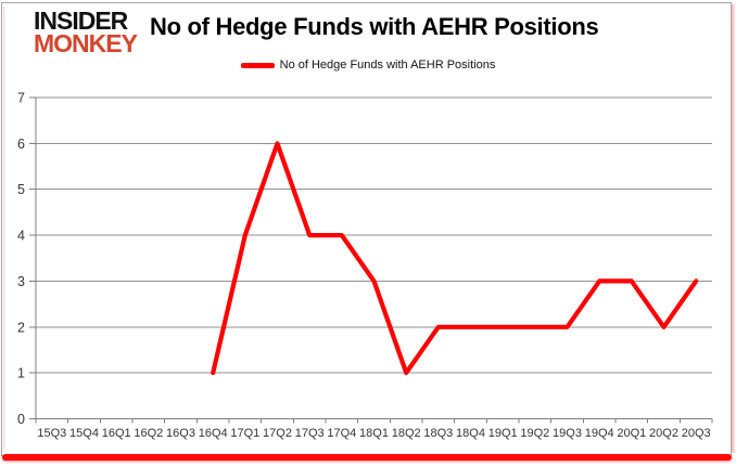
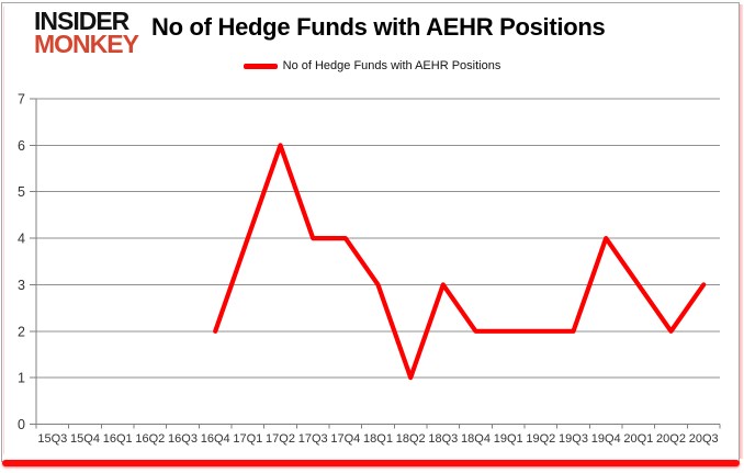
16Q4: 1 -> 2
18Q3: 2 -> 3
19Q4: 3 -> 4
